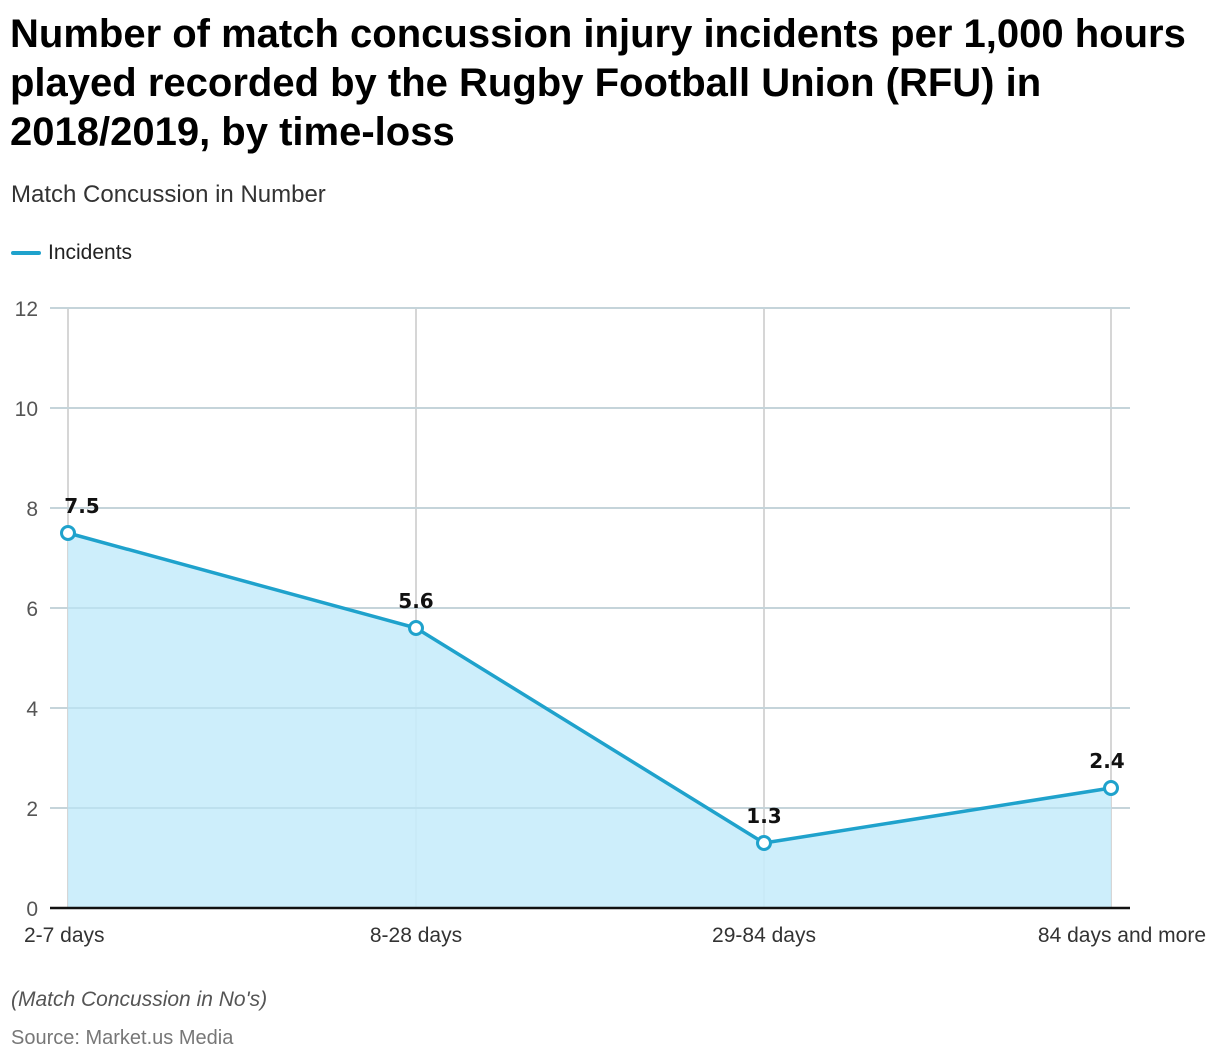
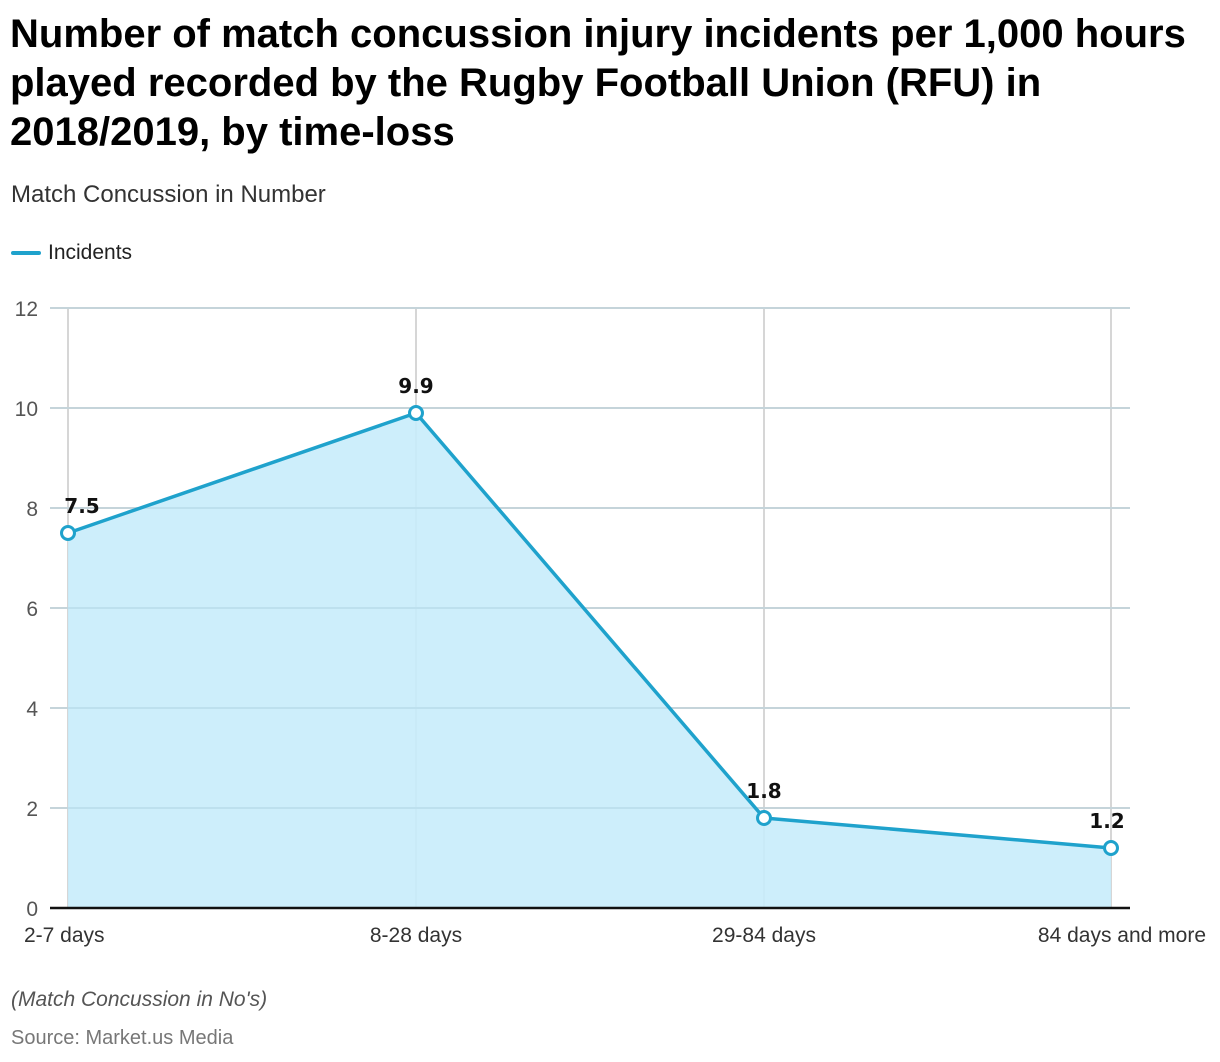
8-28 days: 5.6 -> 9.9
29-84 days: 1.3 -> 1.8
84 days and more: 2.4 -> 1.2
